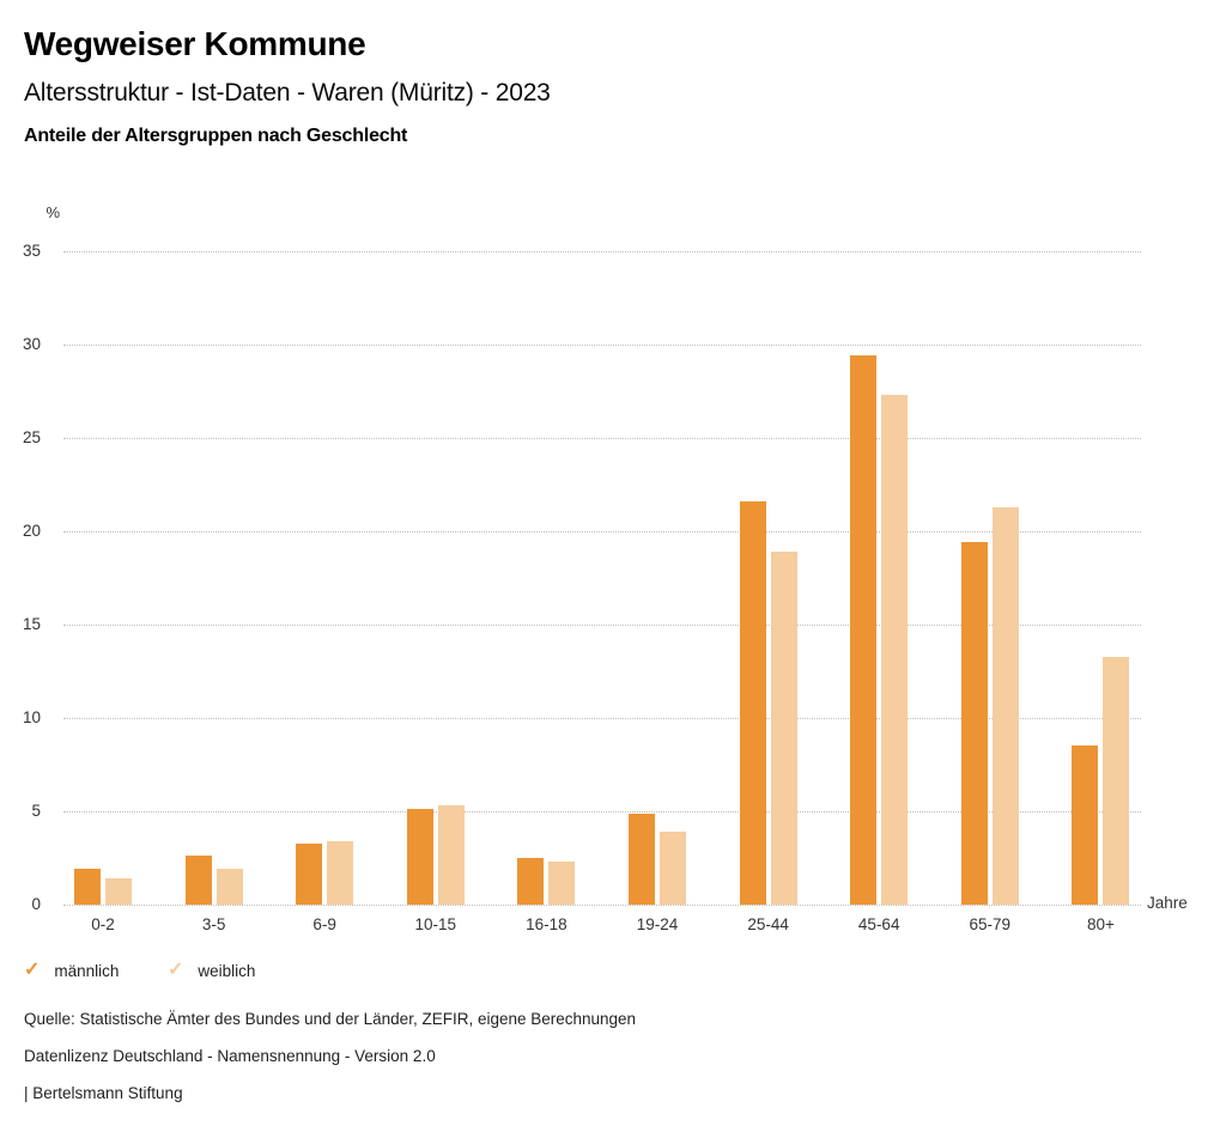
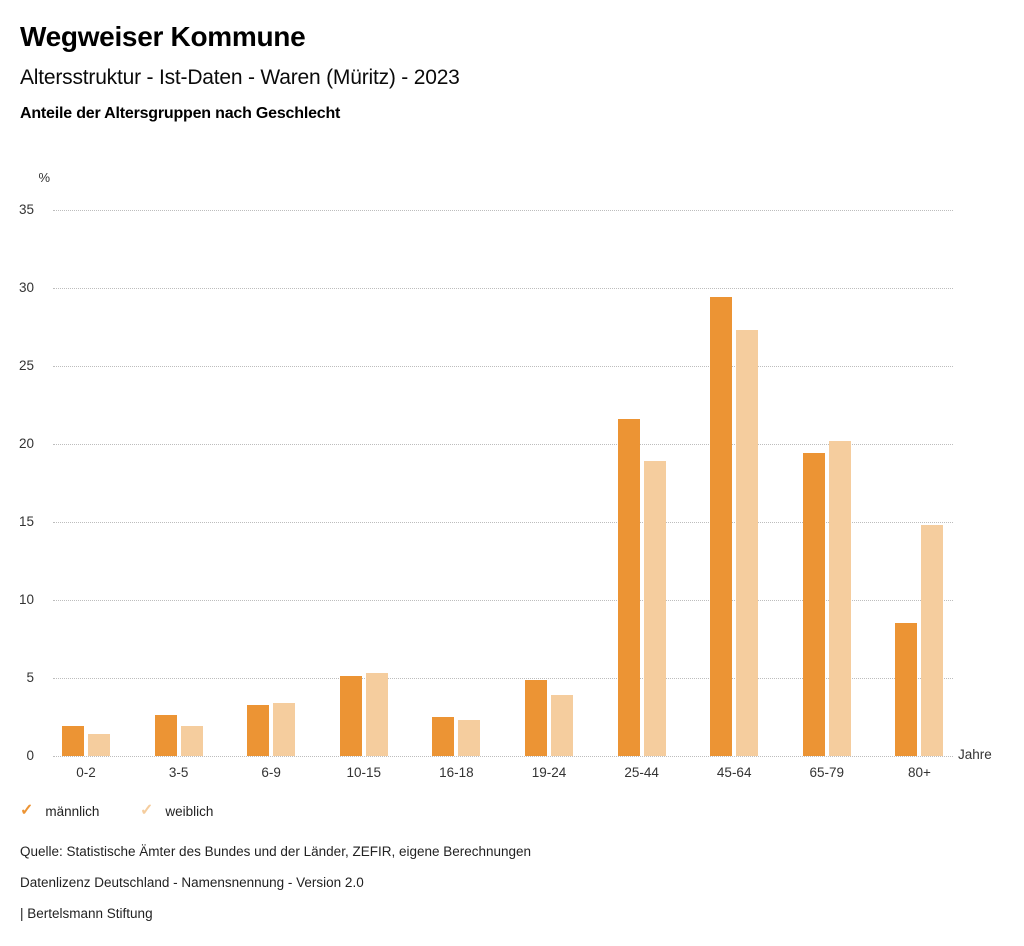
weiblich/65-79: 21.3 -> 20.2
weiblich/80+: 13.3 -> 14.8
